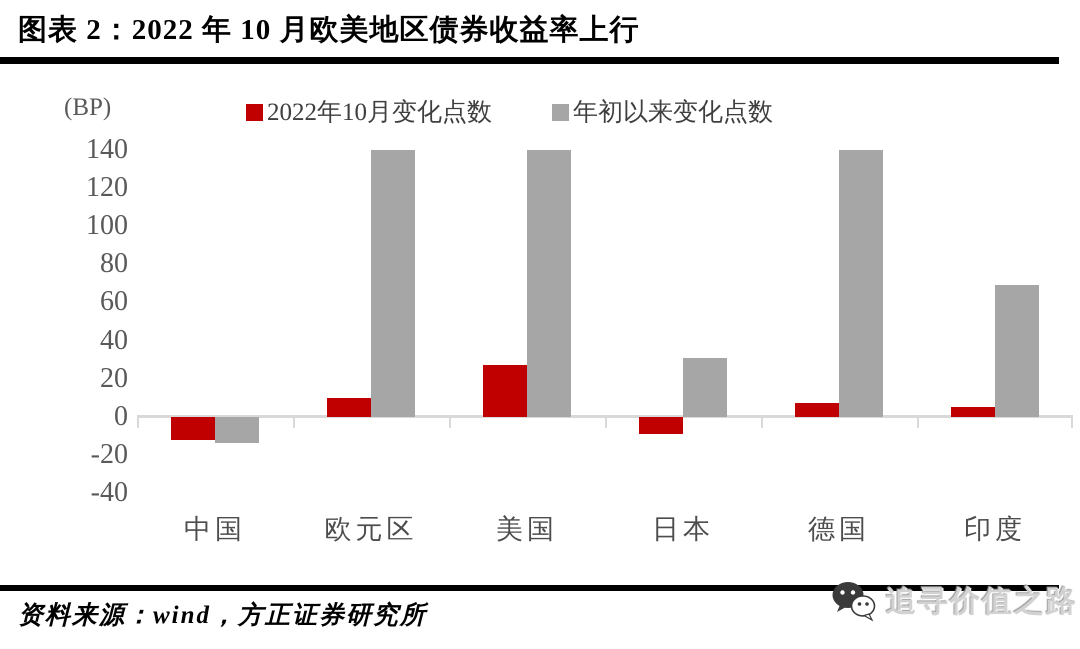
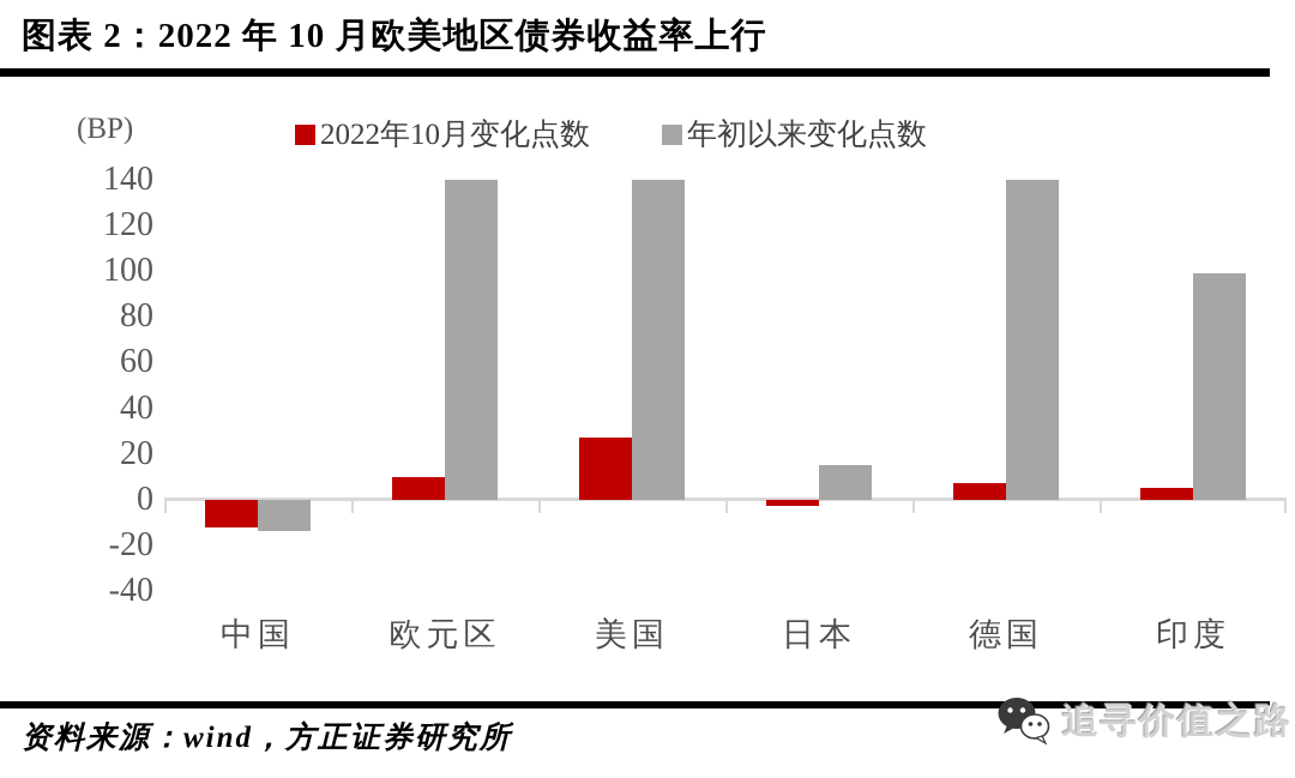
2022年10月变化点数/日本: -9 -> -3
年初以来变化点数/日本: 31 -> 15
年初以来变化点数/印度: 69 -> 99
